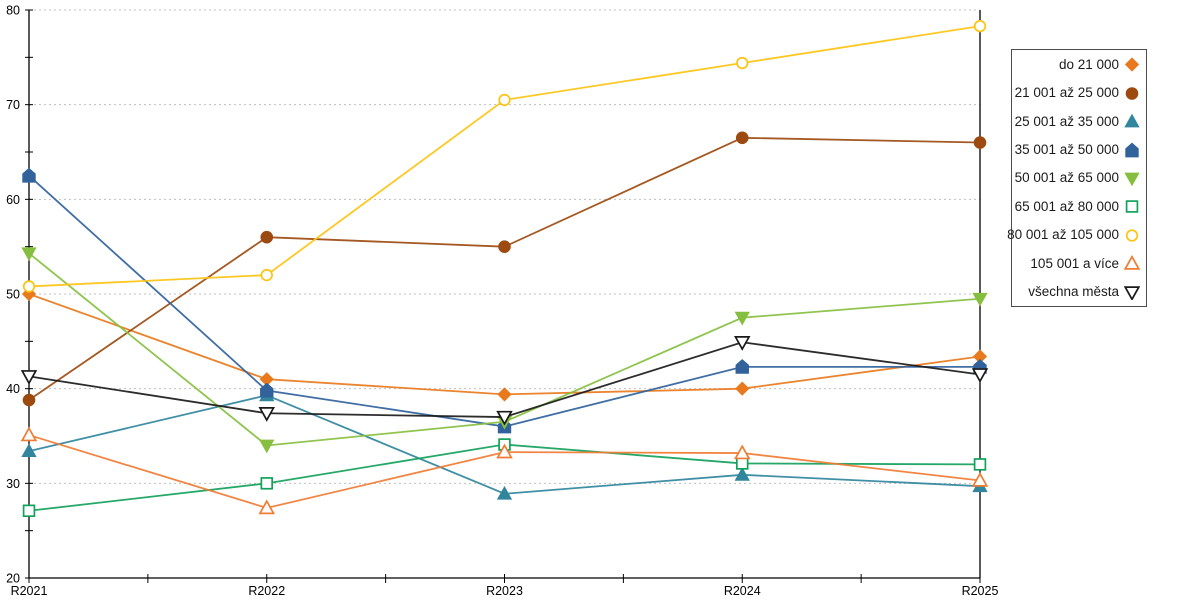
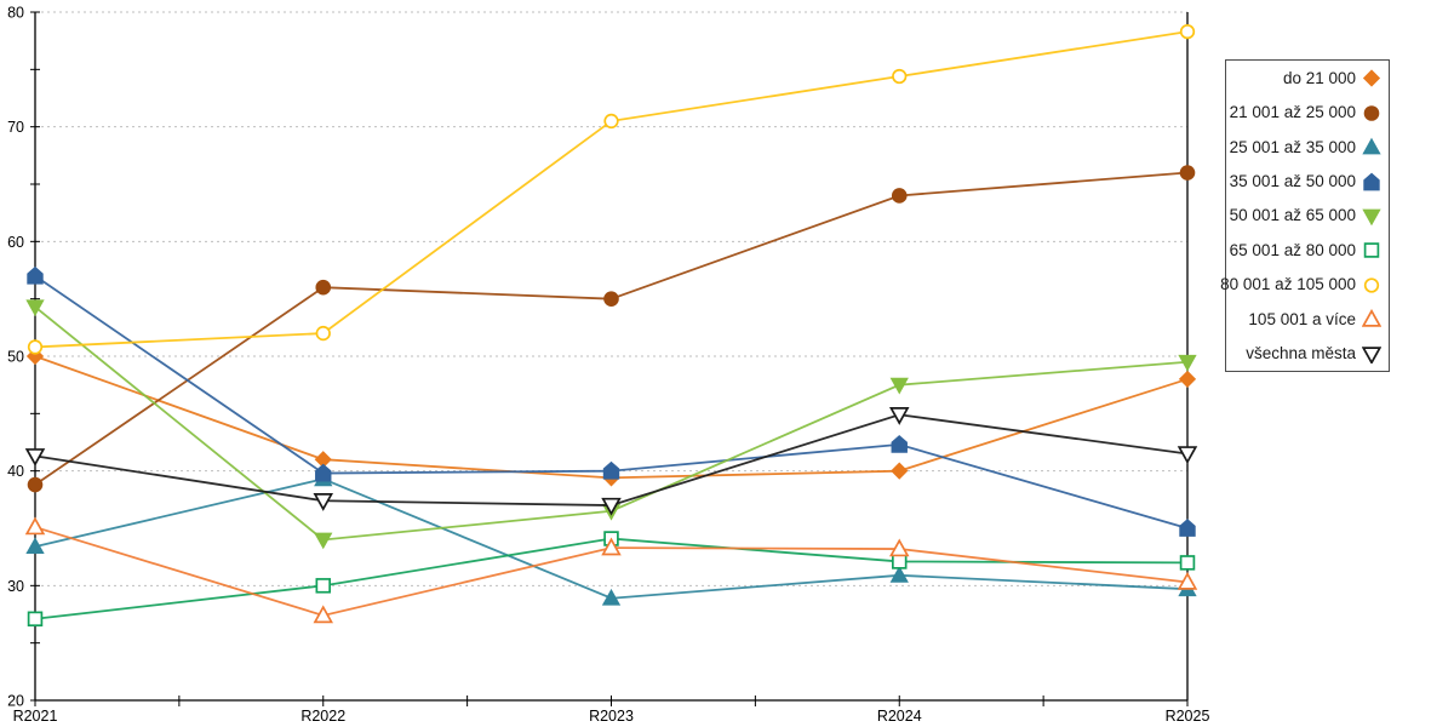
35 001 až 50 000/R2021: 62 -> 57
35 001 až 50 000/R2023: 36 -> 40
21 001 až 25 000/R2024: 66 -> 64
do 21 000/R2025: 43 -> 48
35 001 až 50 000/R2025: 42 -> 35
